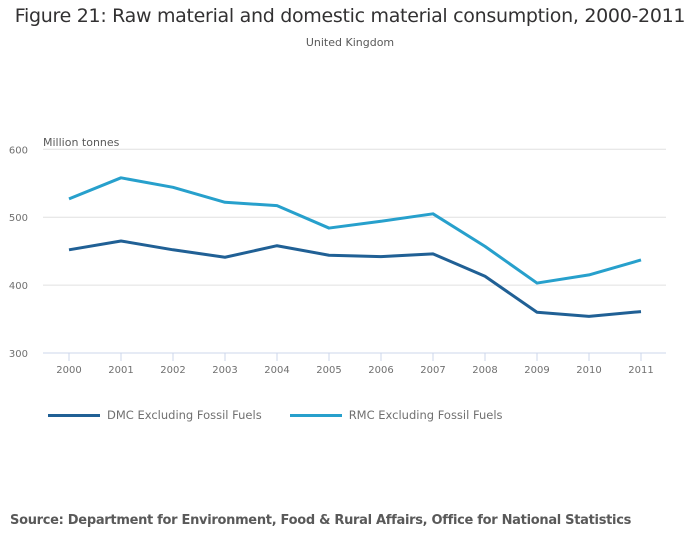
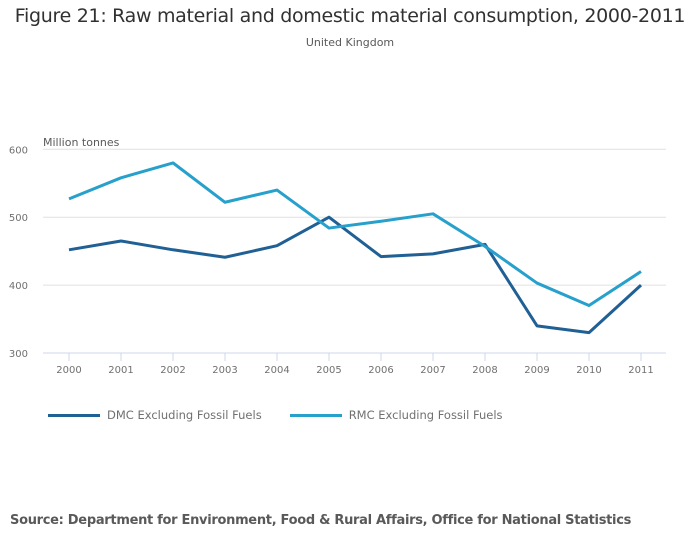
RMC Excluding Fossil Fuels/2002: 540 -> 580
RMC Excluding Fossil Fuels/2004: 520 -> 540
DMC Excluding Fossil Fuels/2005: 440 -> 500
DMC Excluding Fossil Fuels/2008: 410 -> 460
DMC Excluding Fossil Fuels/2009: 360 -> 340
DMC Excluding Fossil Fuels/2010: 350 -> 330
RMC Excluding Fossil Fuels/2010: 420 -> 370
DMC Excluding Fossil Fuels/2011: 360 -> 400
RMC Excluding Fossil Fuels/2011: 440 -> 420
